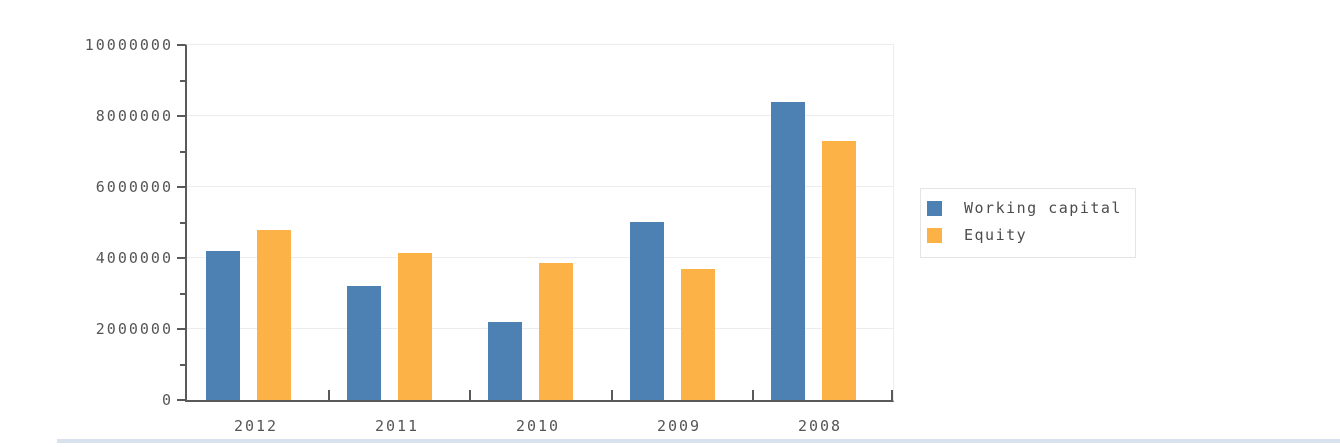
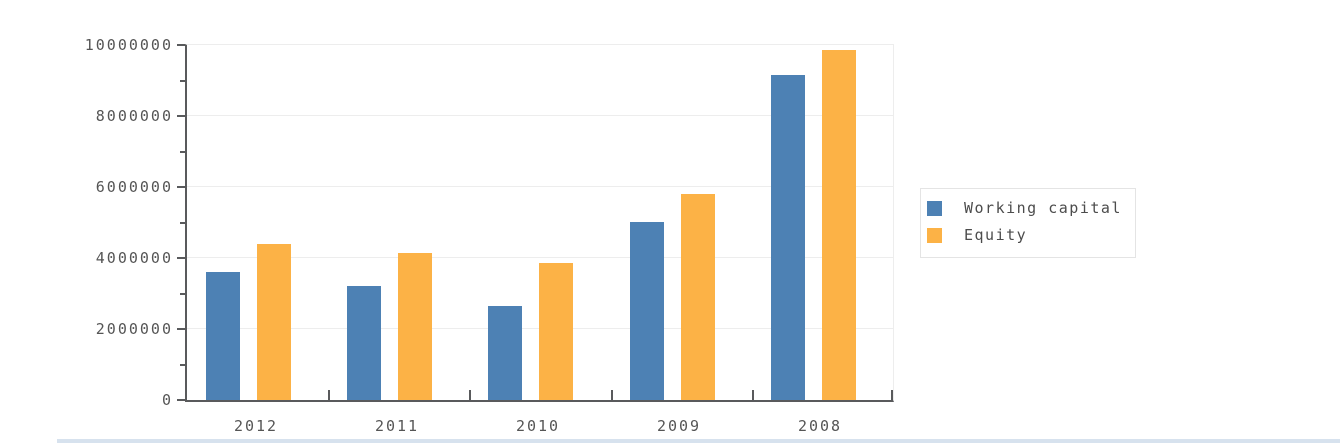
Working capital/2012: 4200000 -> 3600000
Equity/2012: 4800000 -> 4400000
Working capital/2010: 2200000 -> 2600000
Equity/2009: 3700000 -> 5800000
Working capital/2008: 8400000 -> 9200000
Equity/2008: 7300000 -> 9800000
